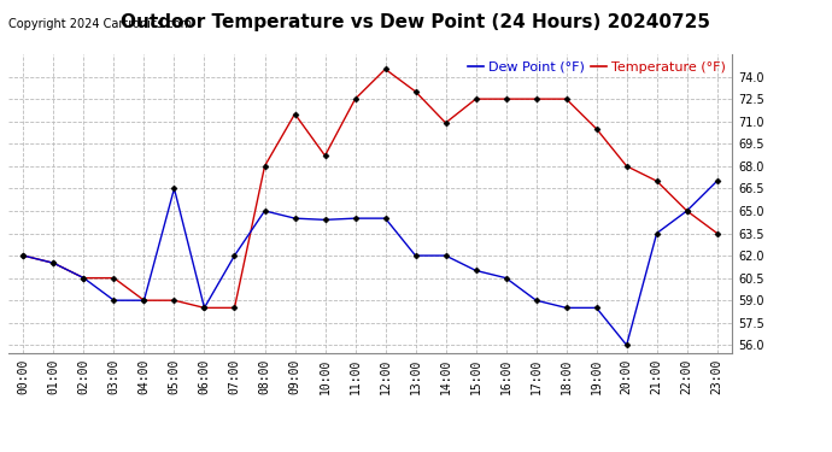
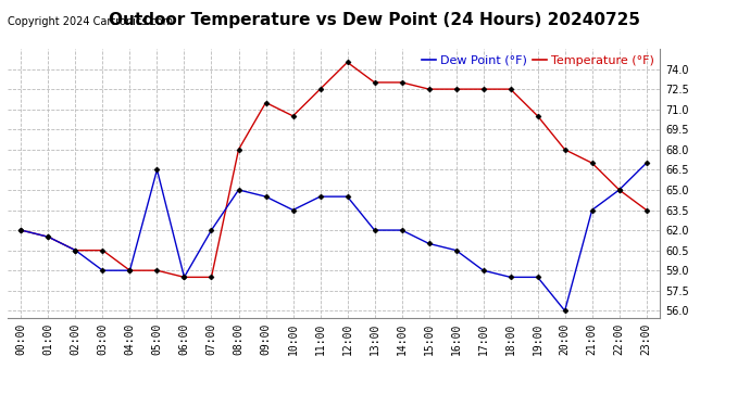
Temperature (°F)/10:00: 68.7 -> 70.5
Dew Point (°F)/10:00: 64.4 -> 63.5
Temperature (°F)/14:00: 70.9 -> 73.0
